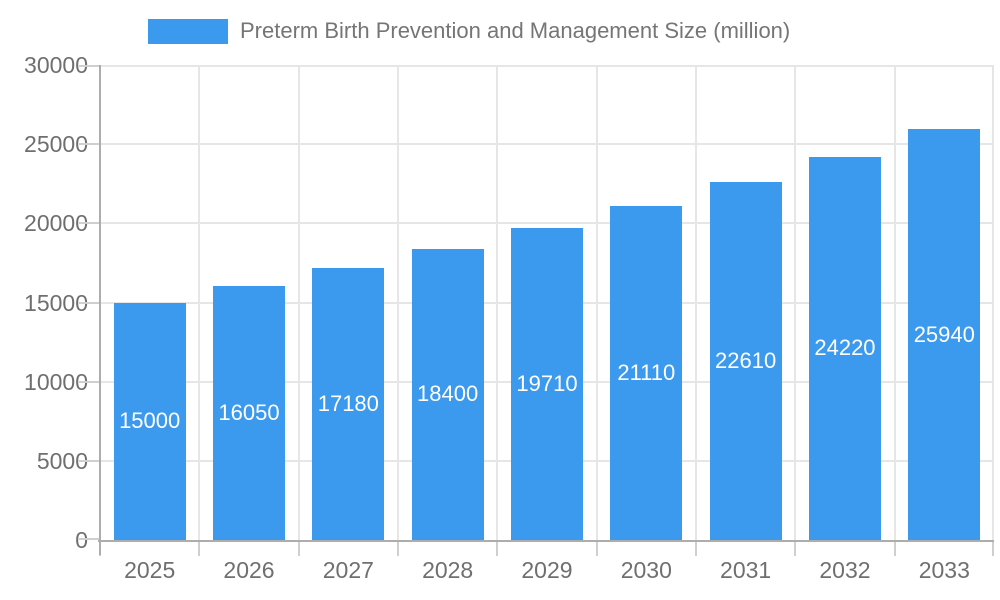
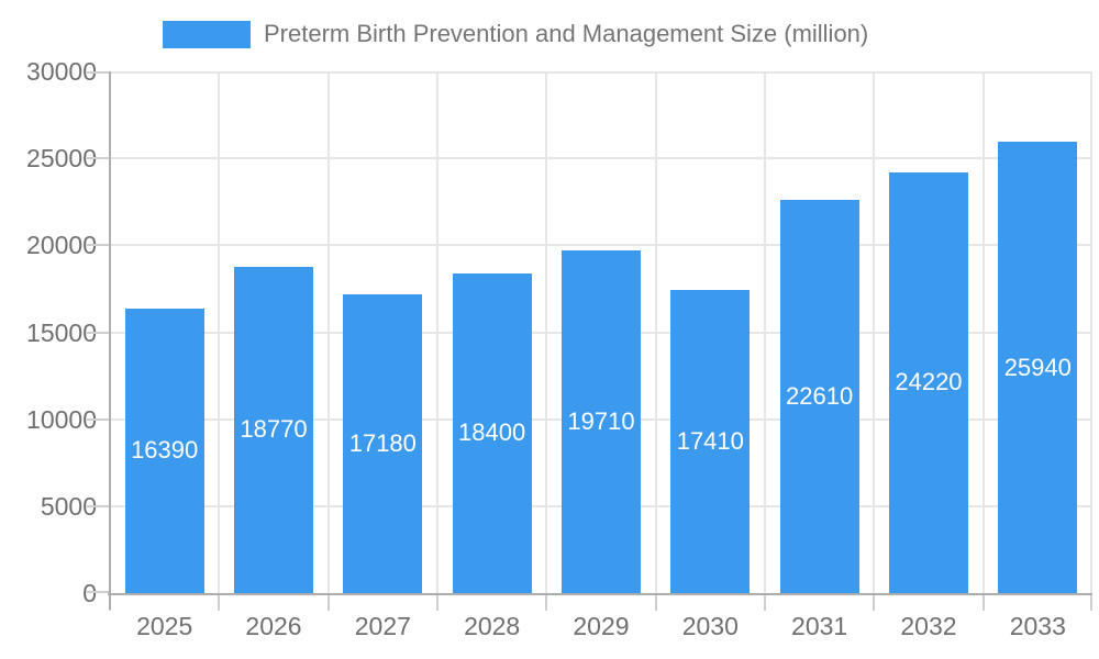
2025: 15000 -> 16390
2026: 16050 -> 18770
2030: 21110 -> 17410
